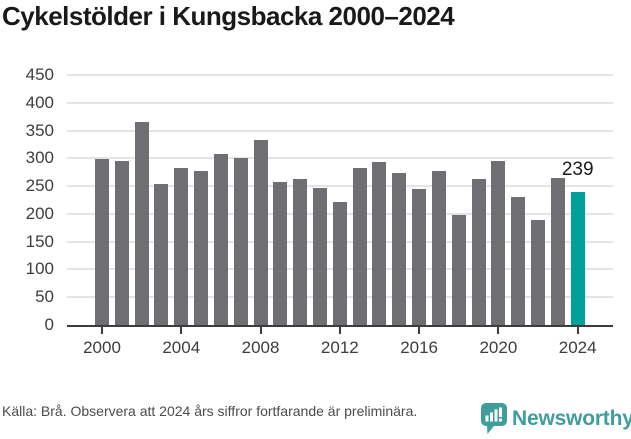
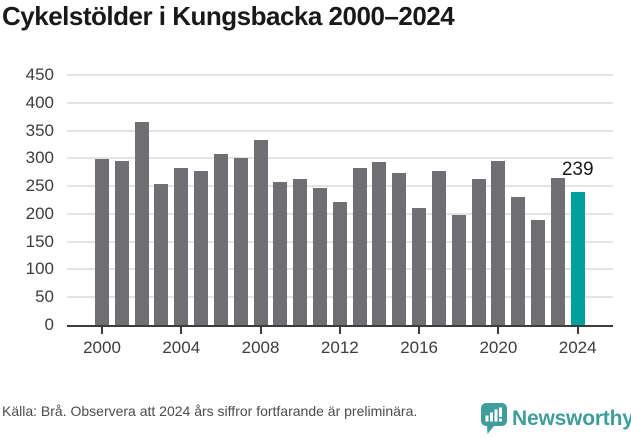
2016: 240 -> 210
